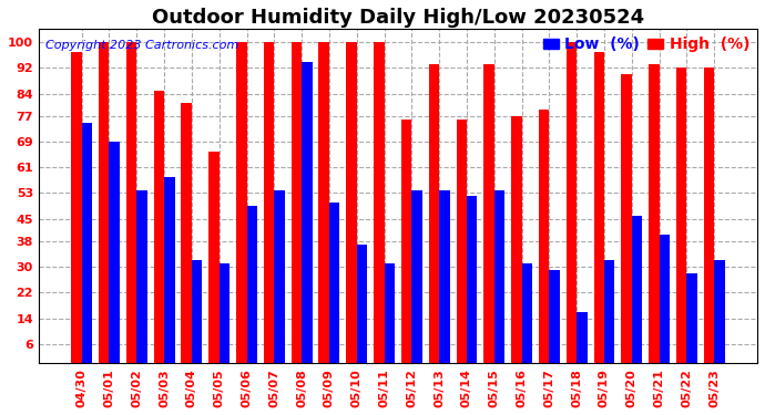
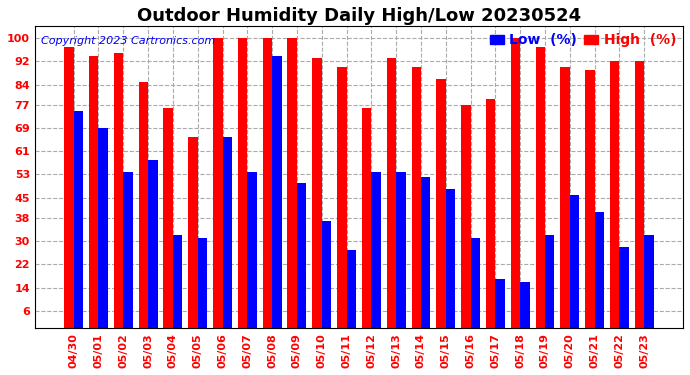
High (%)/05/01: 100 -> 94
High (%)/05/02: 100 -> 95
High (%)/05/04: 81 -> 76
Low (%)/05/06: 49 -> 66
High (%)/05/10: 100 -> 93
High (%)/05/11: 100 -> 90
Low (%)/05/11: 31 -> 27
High (%)/05/14: 76 -> 90
High (%)/05/15: 93 -> 86
Low (%)/05/15: 54 -> 48
Low (%)/05/17: 29 -> 17
High (%)/05/21: 93 -> 89
